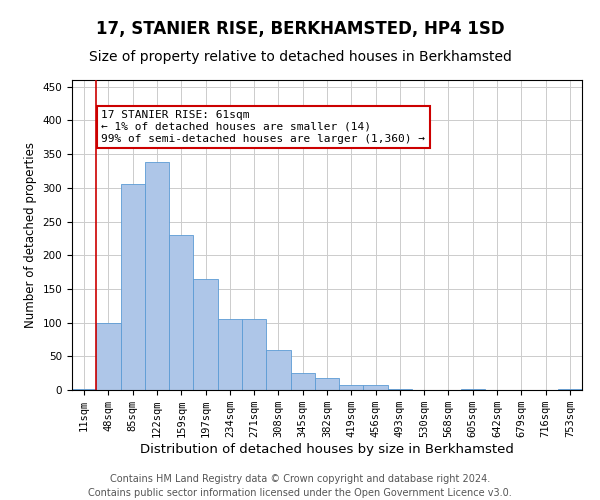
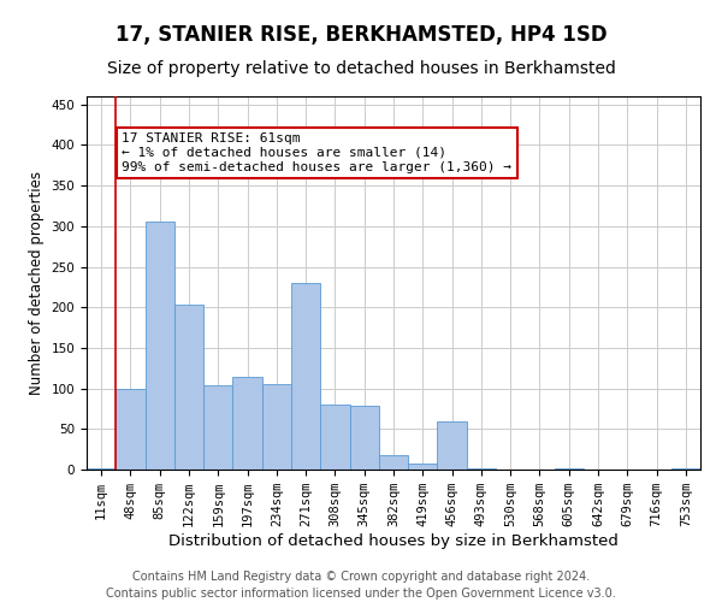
122sqm: 338 -> 204
159sqm: 230 -> 104
197sqm: 165 -> 114
271sqm: 105 -> 230
308sqm: 60 -> 80
345sqm: 25 -> 78
456sqm: 7 -> 60
